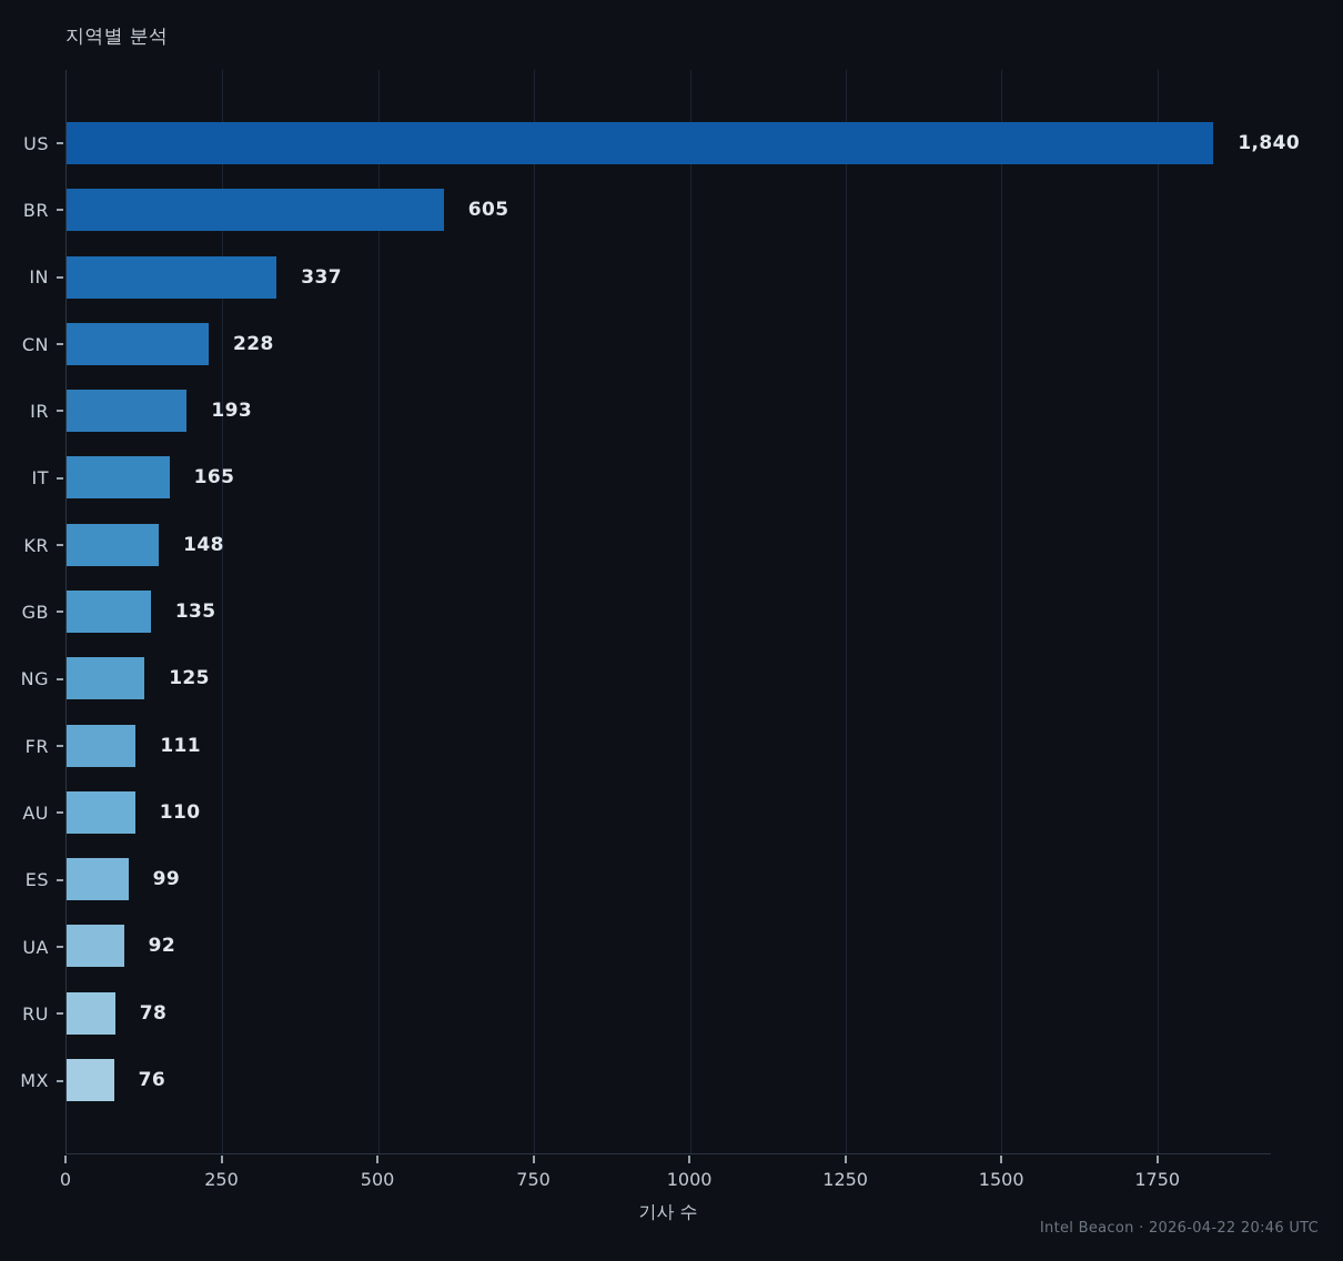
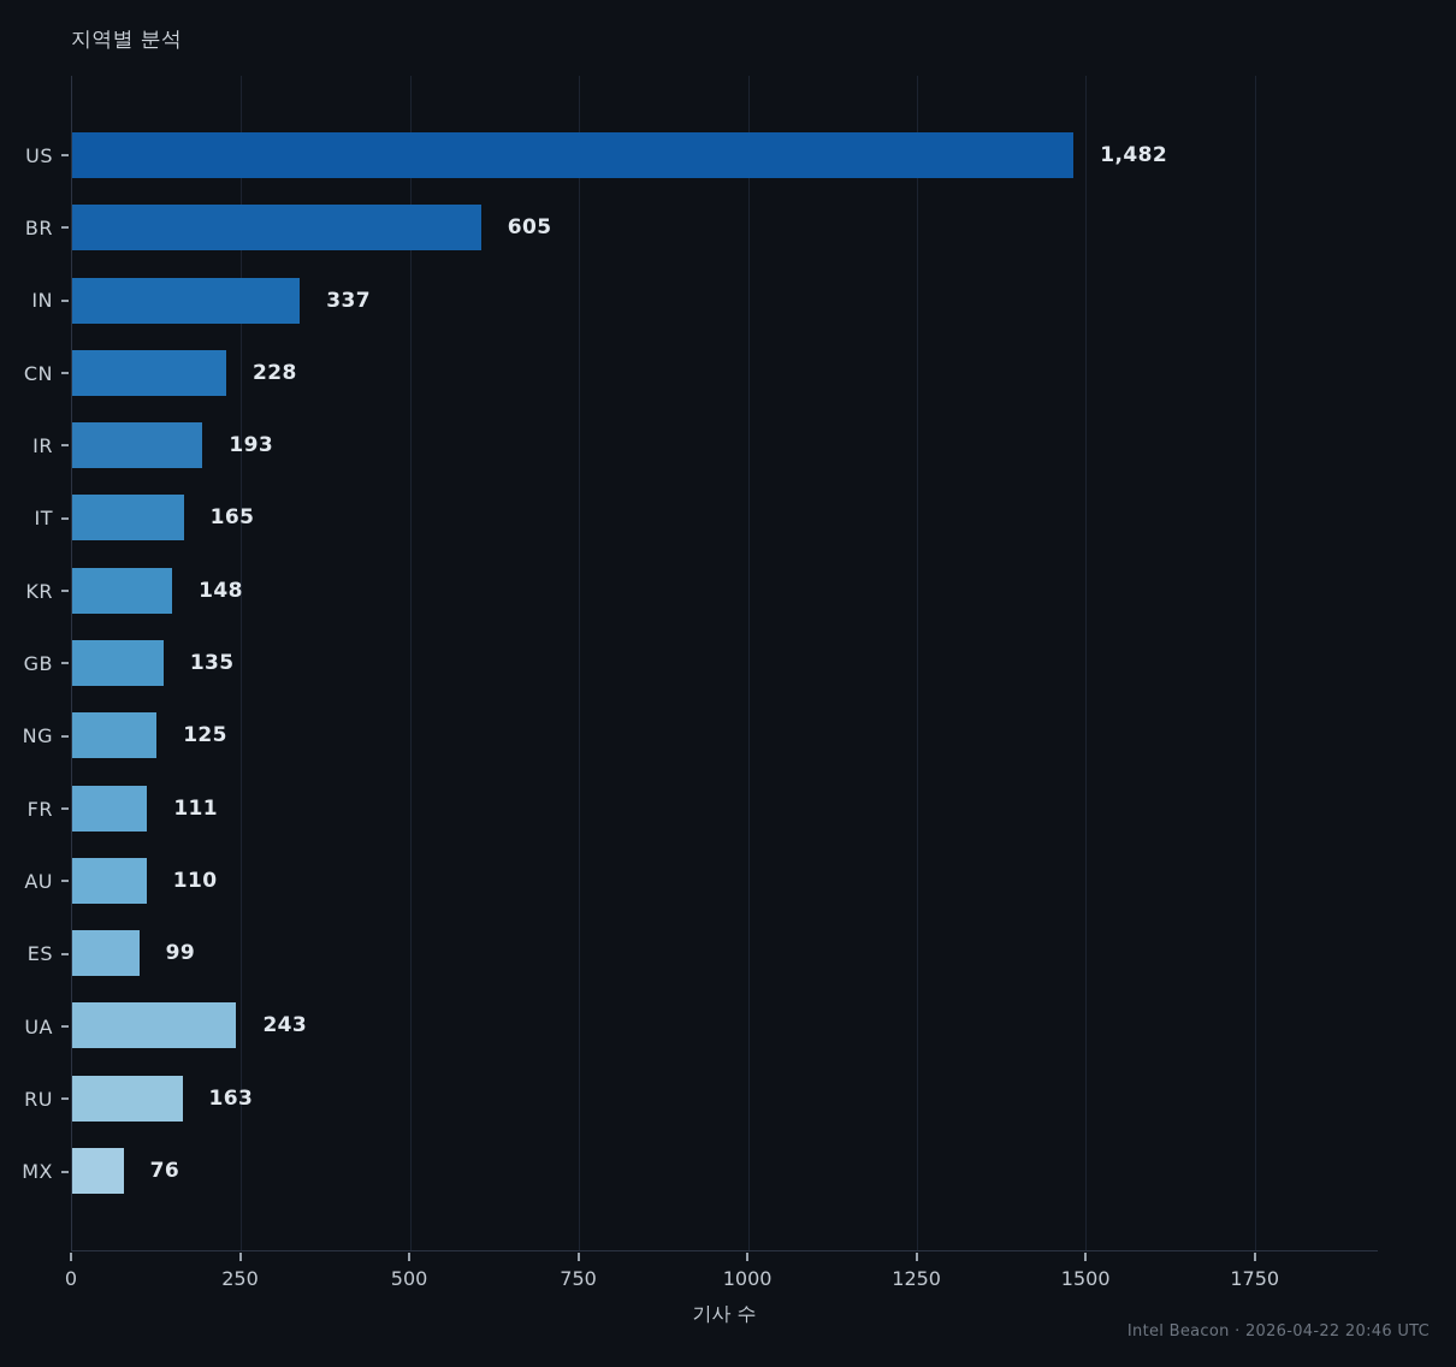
US: 1,840 -> 1,482
UA: 92 -> 243
RU: 78 -> 163
